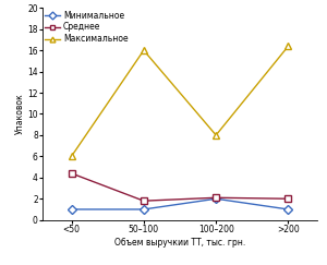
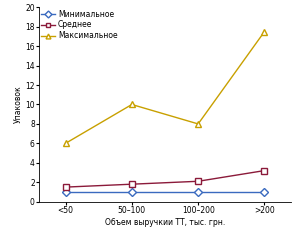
Среднее/<50: 4.4 -> 1.5
Максимальное/50–100: 16.0 -> 10.0
Минимальное/100–200: 2 -> 1
Среднее/>200: 2.0 -> 3.2
Максимальное/>200: 16.4 -> 17.5
